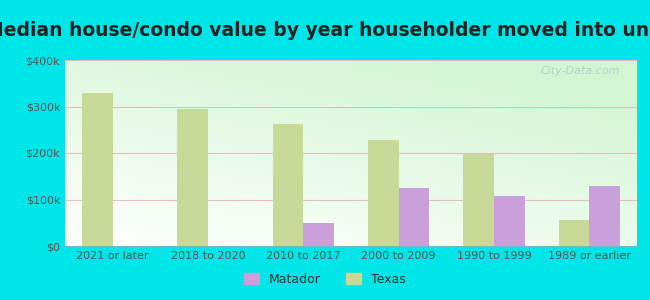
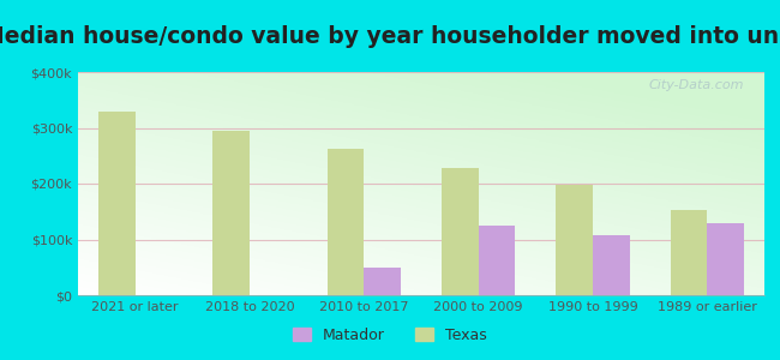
Texas/1989 or earlier: $55k -> $153k
